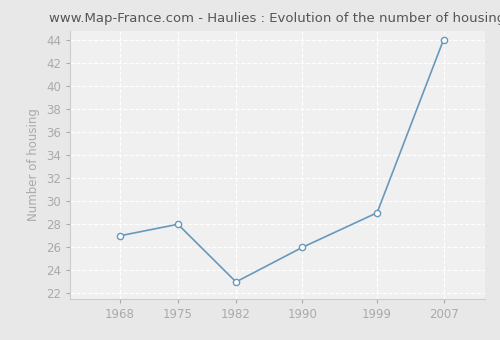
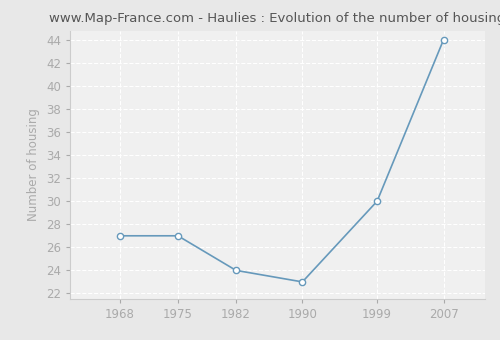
1975: 28 -> 27
1982: 23 -> 24
1990: 26 -> 23
1999: 29 -> 30
